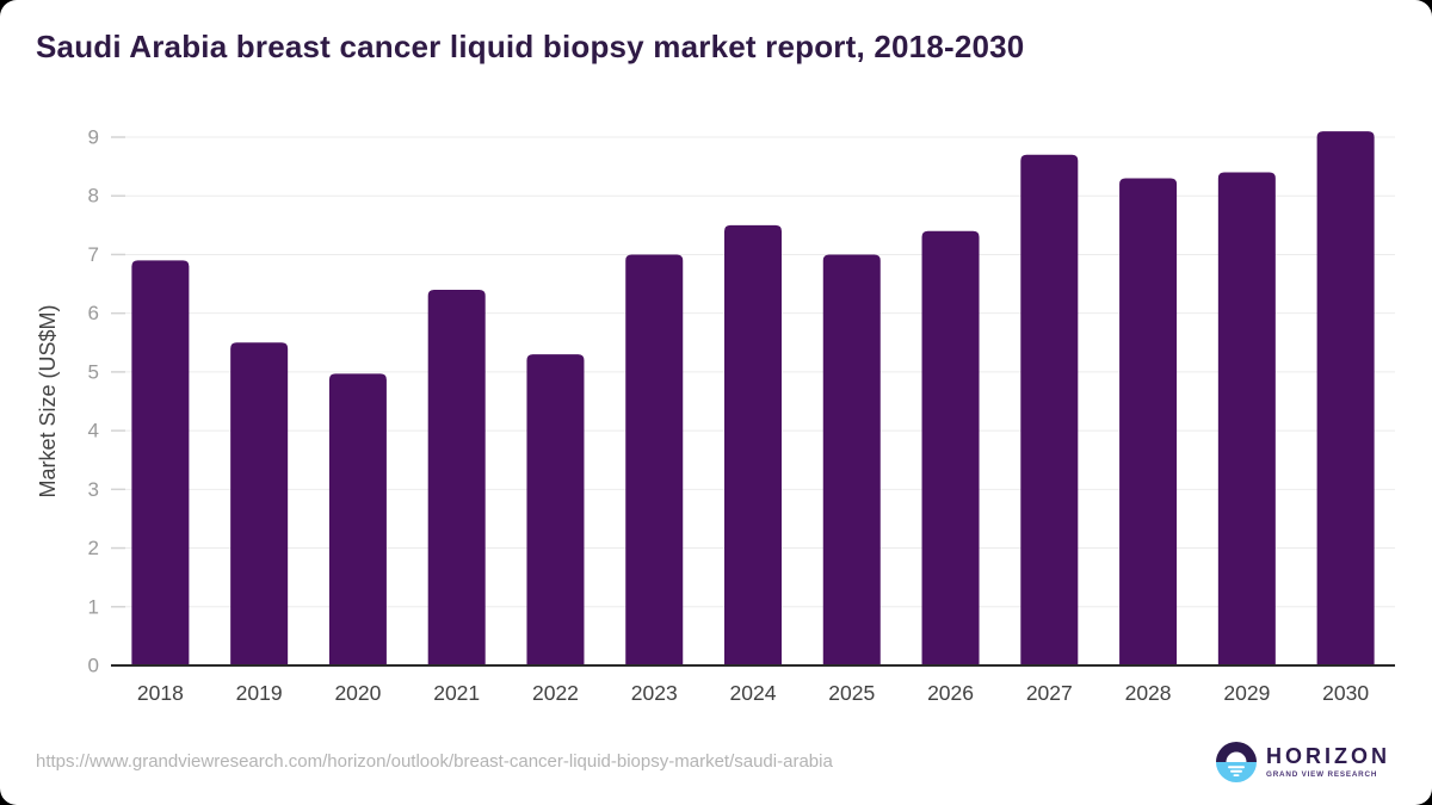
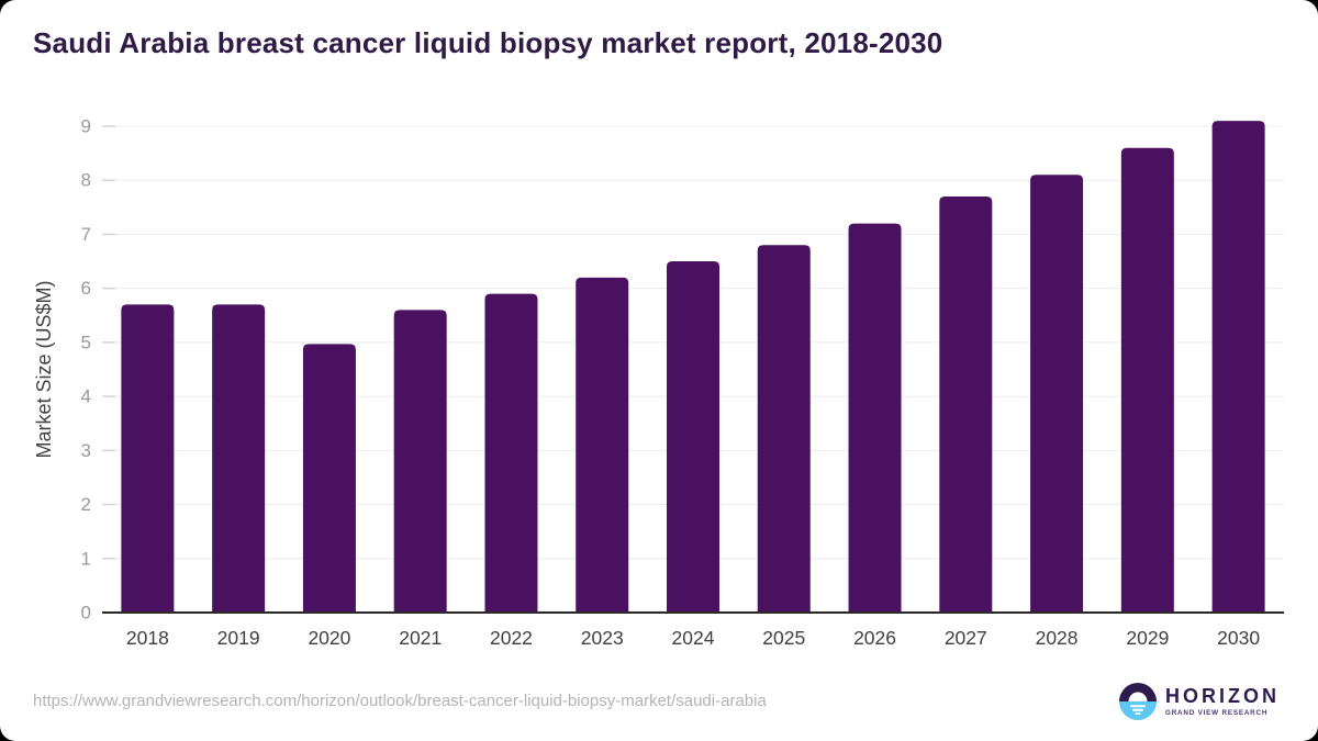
2018: 6.9 -> 5.7
2019: 5.5 -> 5.7
2021: 6.4 -> 5.6
2022: 5.3 -> 5.9
2023: 7.0 -> 6.2
2024: 7.5 -> 6.5
2025: 7.0 -> 6.8
2026: 7.4 -> 7.2
2027: 8.7 -> 7.7
2028: 8.3 -> 8.1
2029: 8.4 -> 8.6
